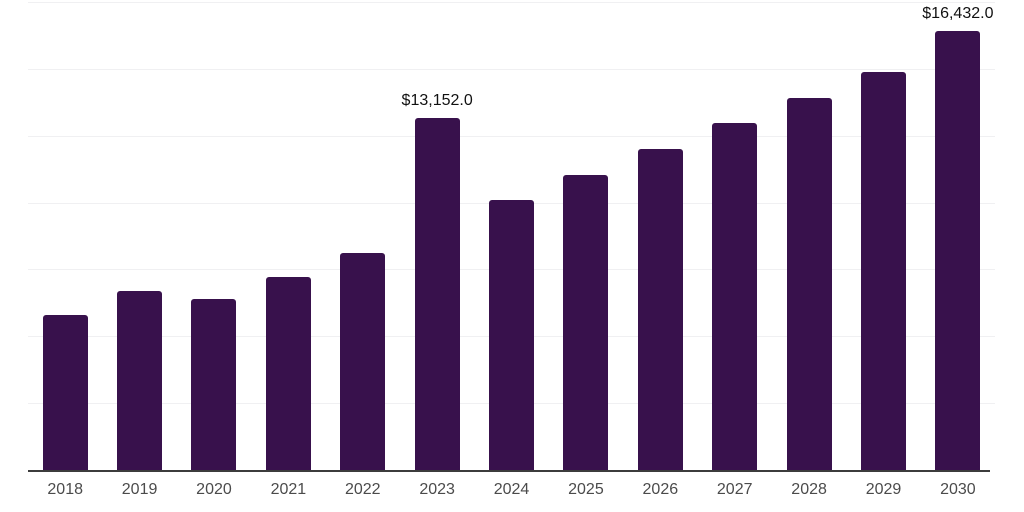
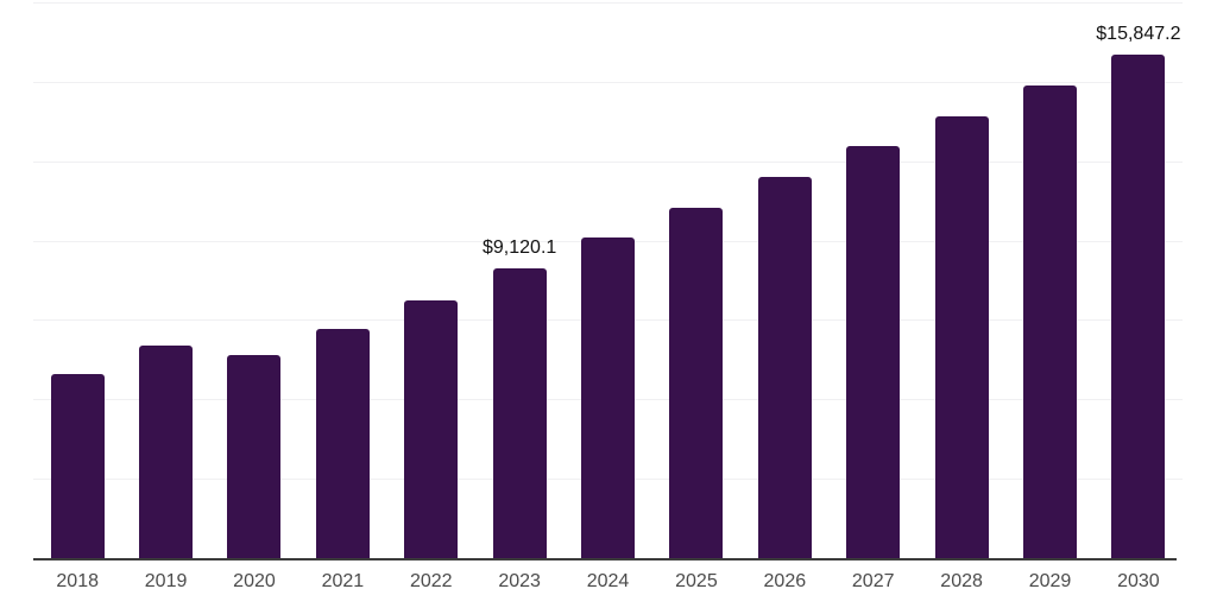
2023: $13,152.0 -> $9,120.1
2030: $16,432.0 -> $15,847.2
